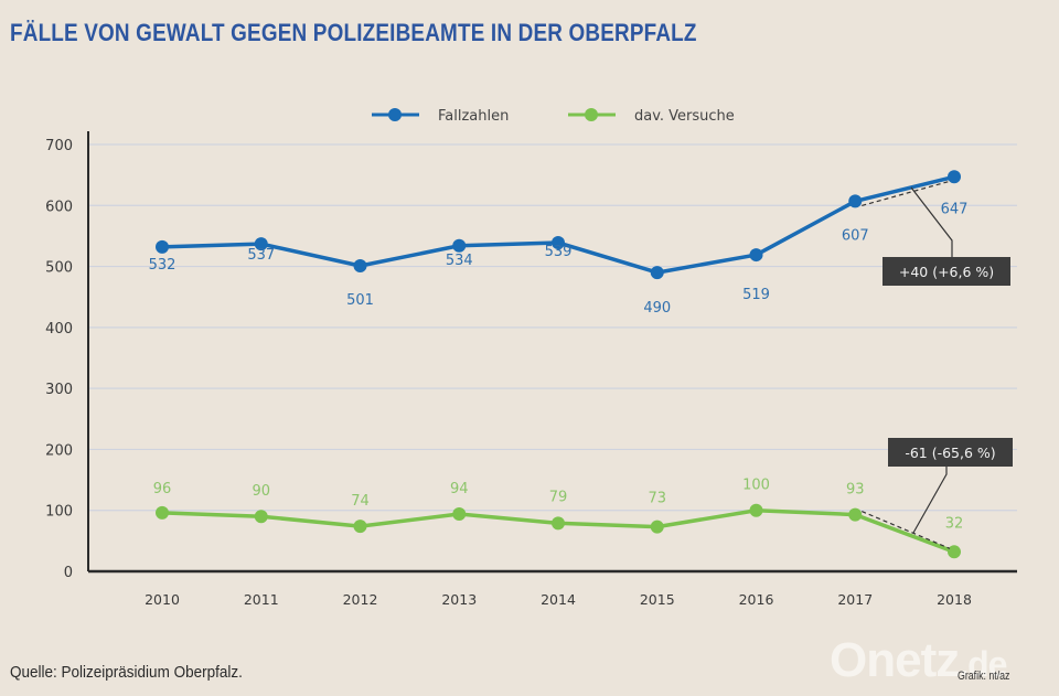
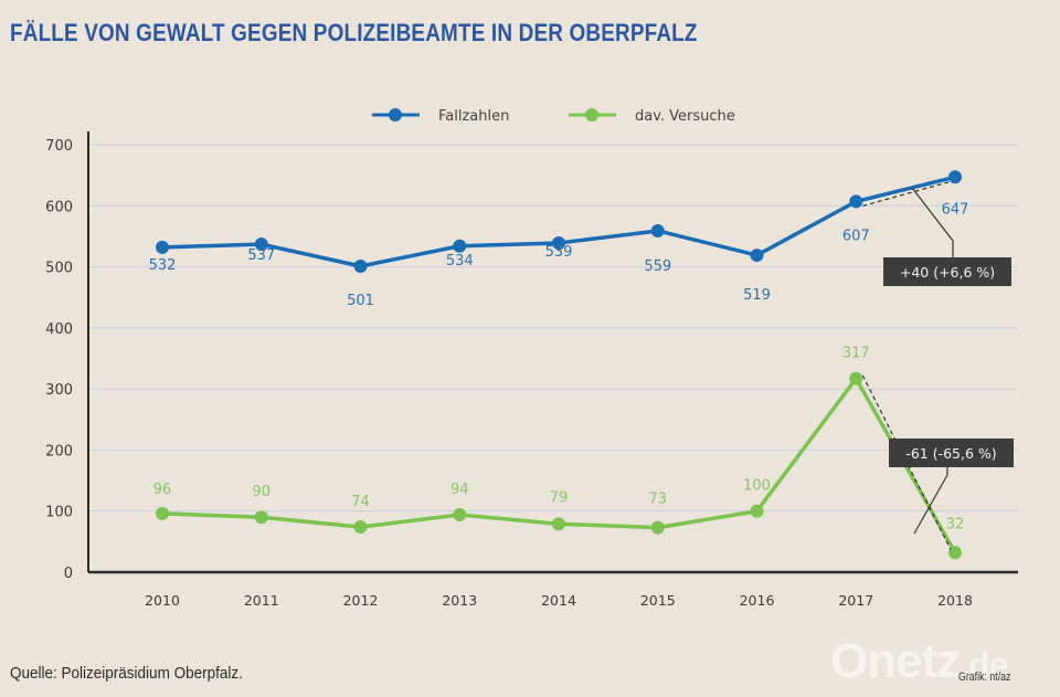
Fallzahlen/2015: 490 -> 559
dav. Versuche/2017: 93 -> 317
